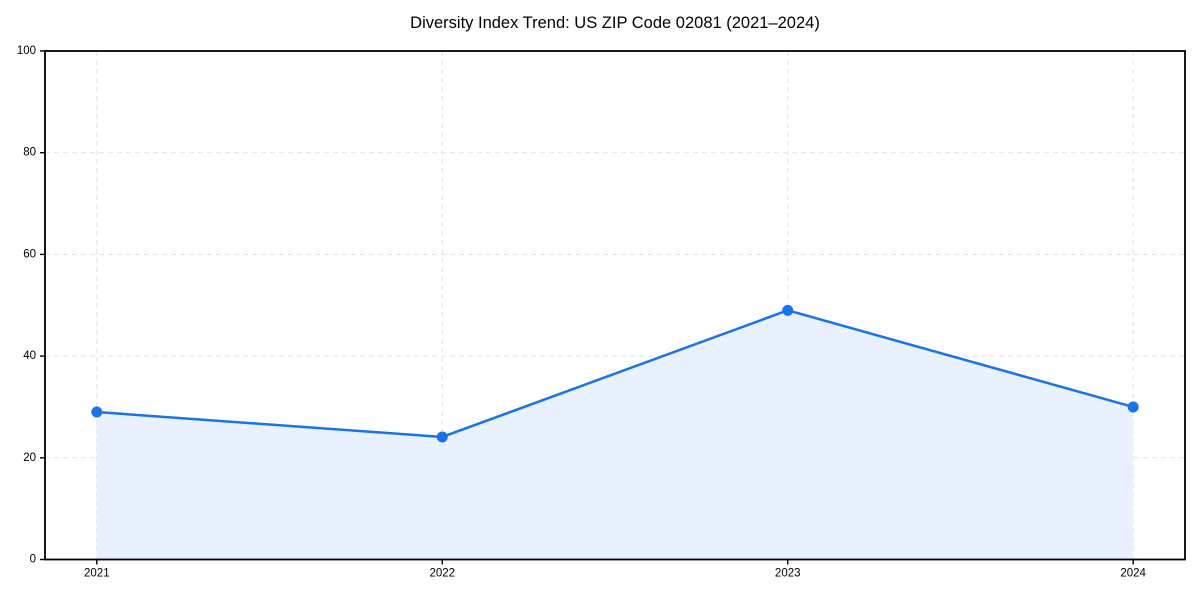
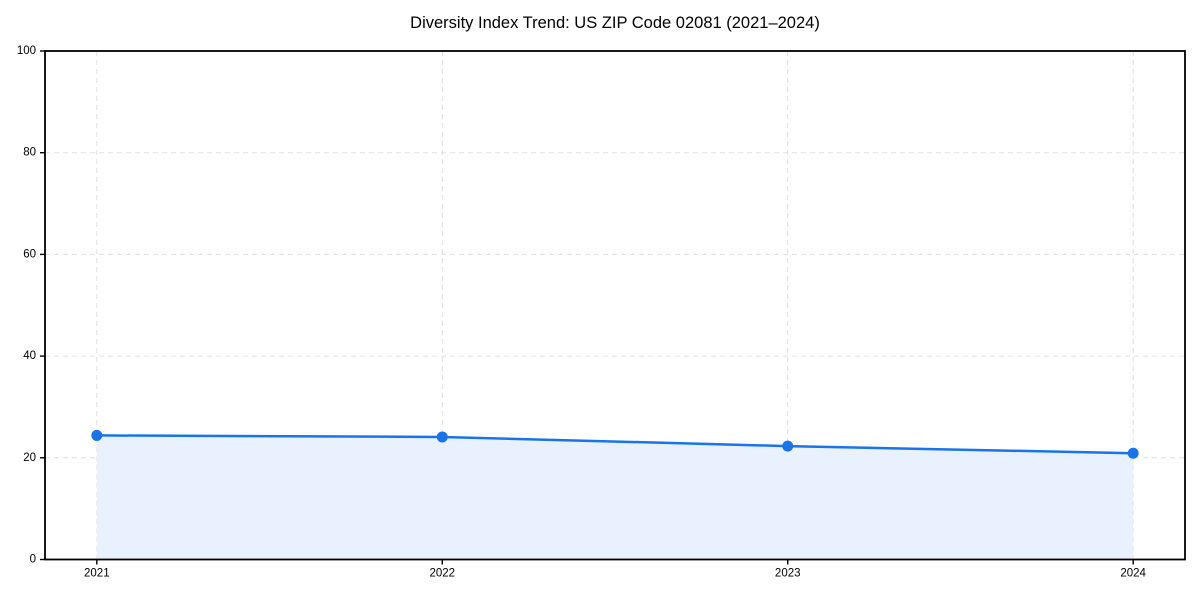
2021: 29 -> 24
2023: 49 -> 22
2024: 30 -> 21
